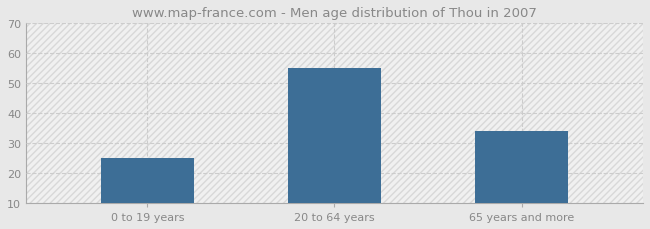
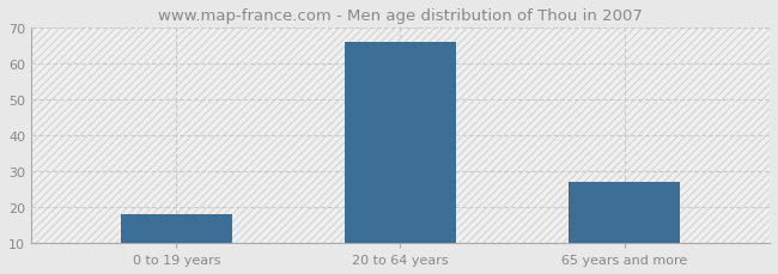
0 to 19 years: 25 -> 18
20 to 64 years: 55 -> 66
65 years and more: 34 -> 27
